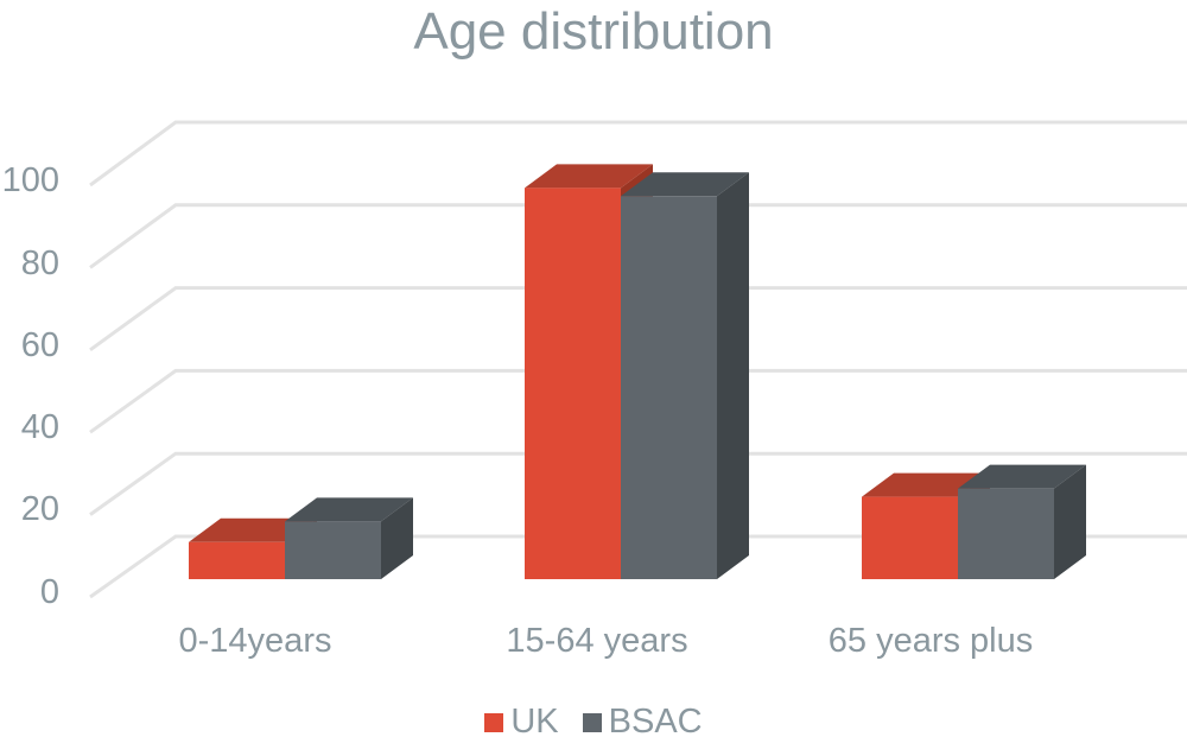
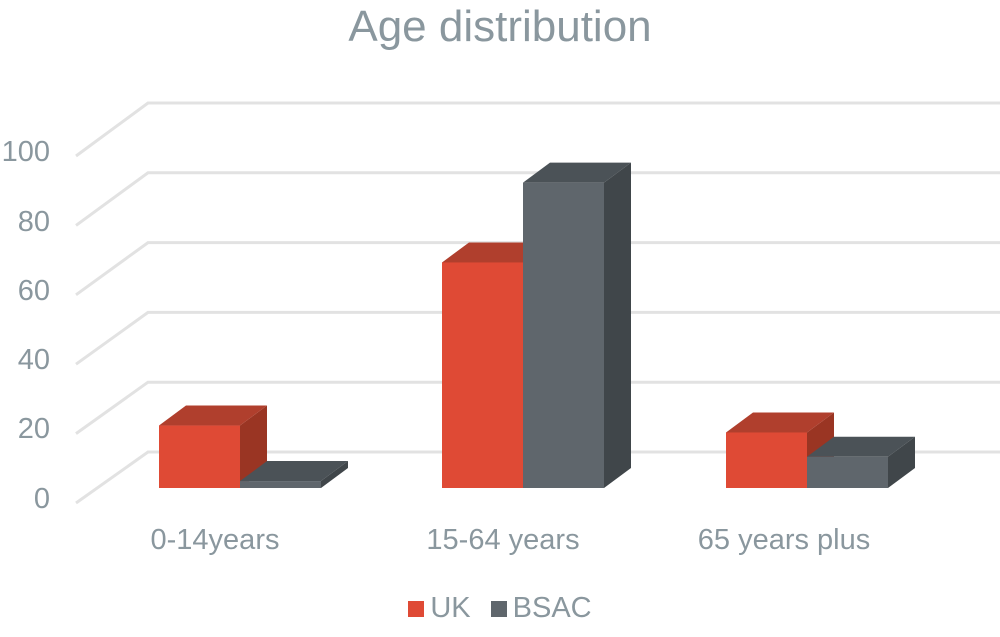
UK/0-14years: 9 -> 18
BSAC/0-14years: 14 -> 2
UK/15-64 years: 95 -> 65
BSAC/15-64 years: 93 -> 88
UK/65 years plus: 20 -> 16
BSAC/65 years plus: 22 -> 9
